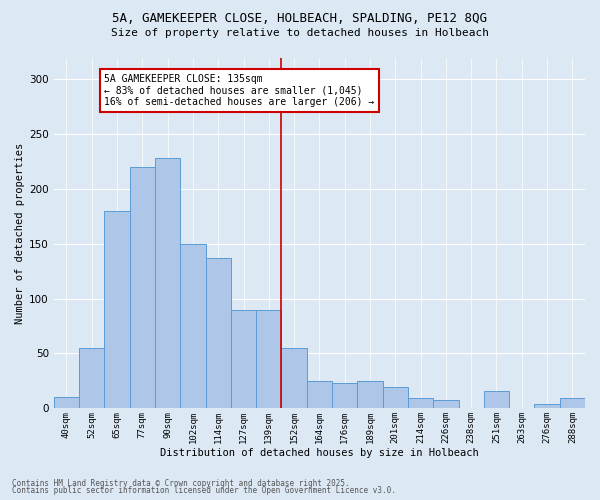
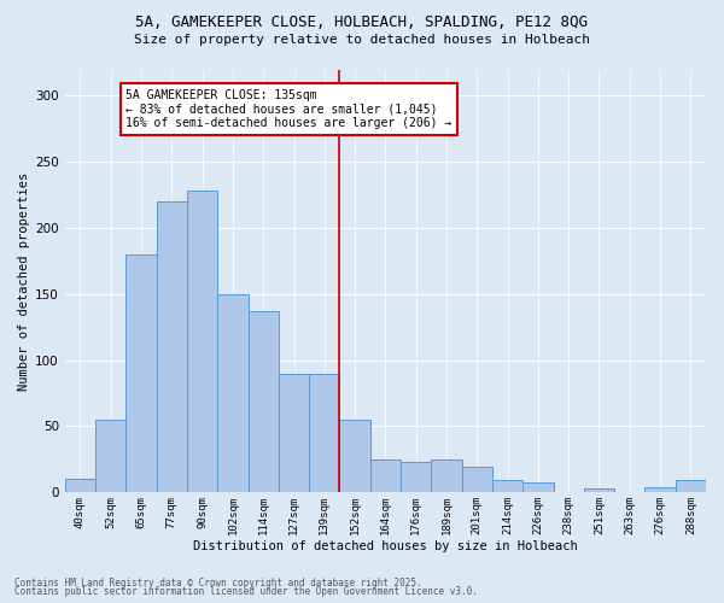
251sqm: 16 -> 3
